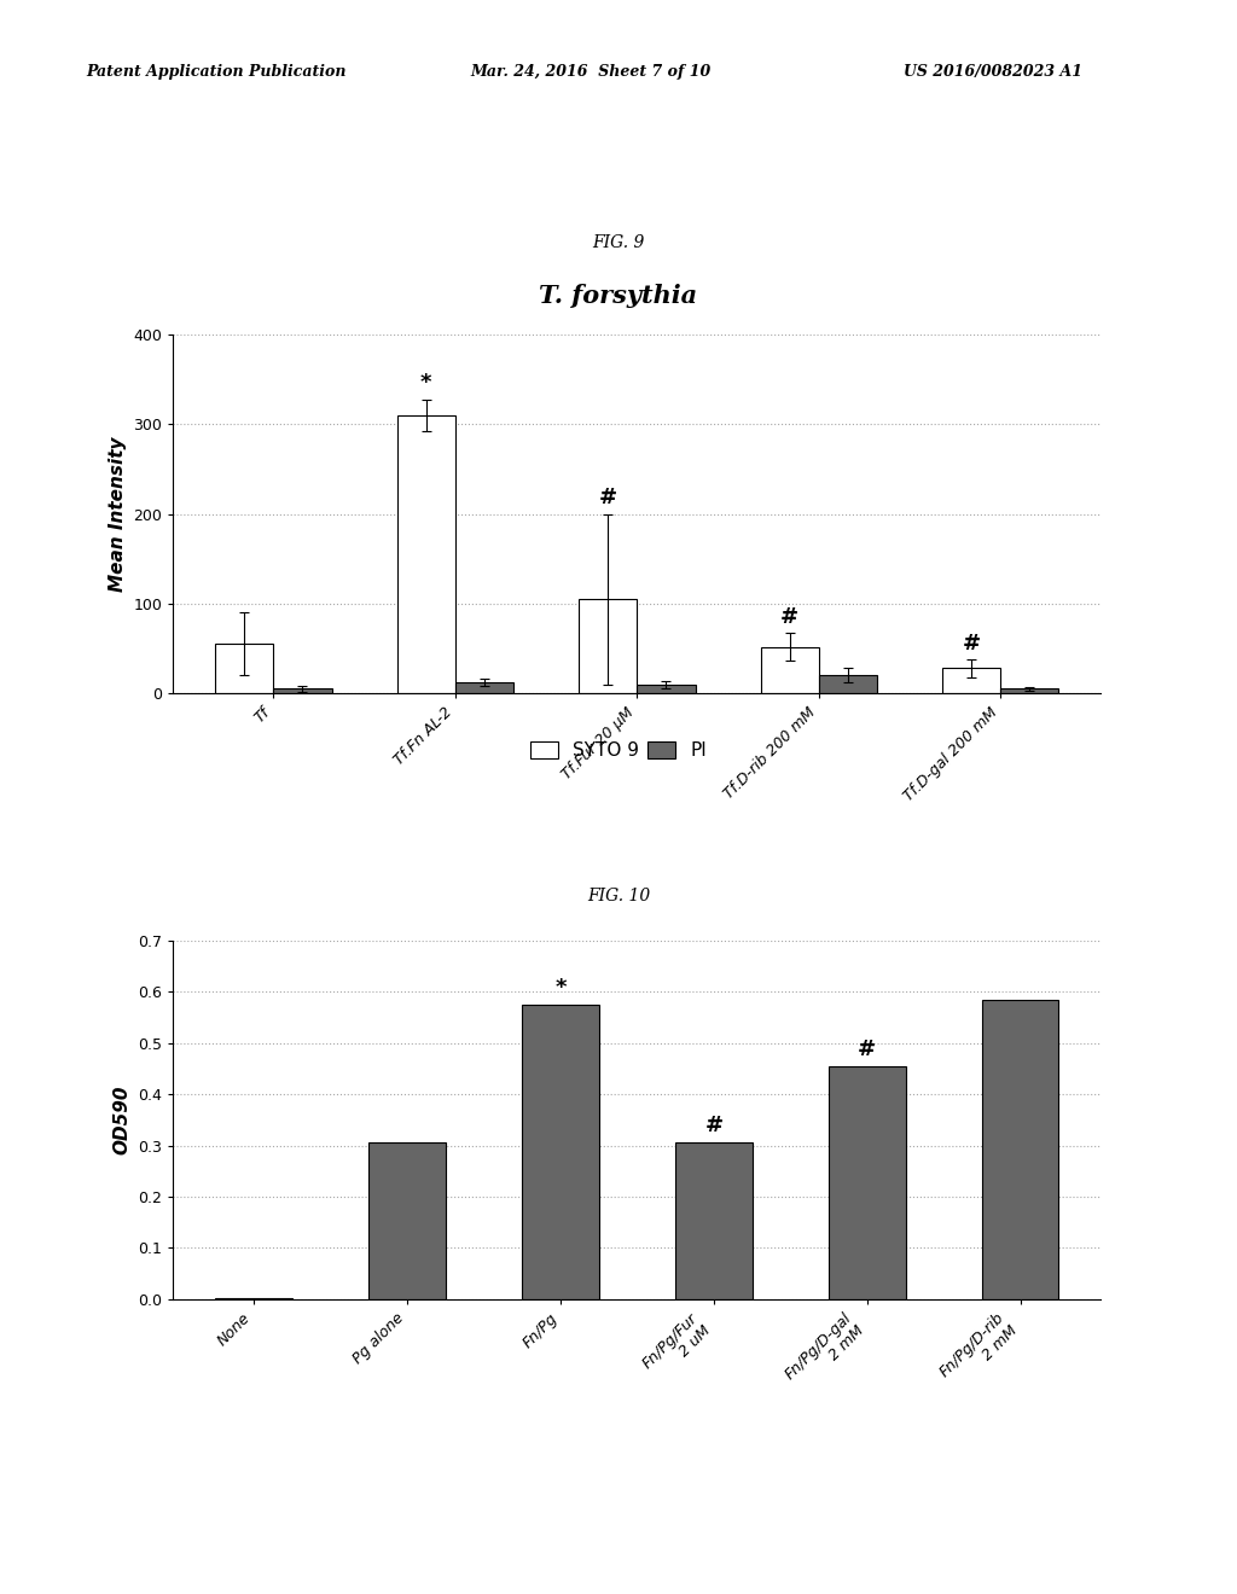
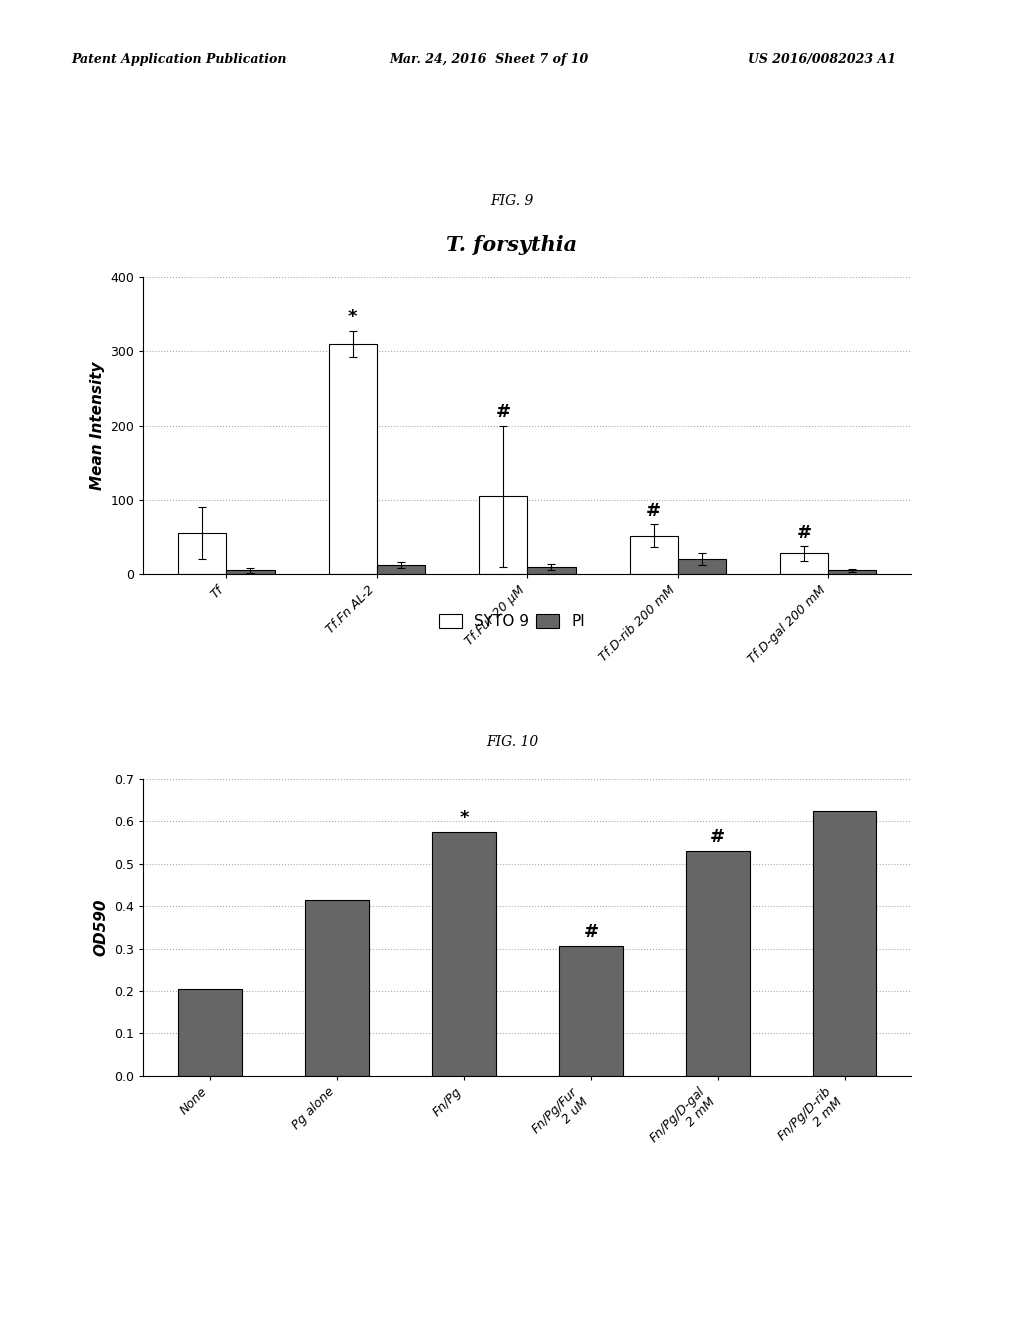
None: 0.003 -> 0.205
Pg alone: 0.305 -> 0.415
Fn/Pg/D-gal 2 mM: 0.455 -> 0.530
Fn/Pg/D-rib 2 mM: 0.585 -> 0.625
